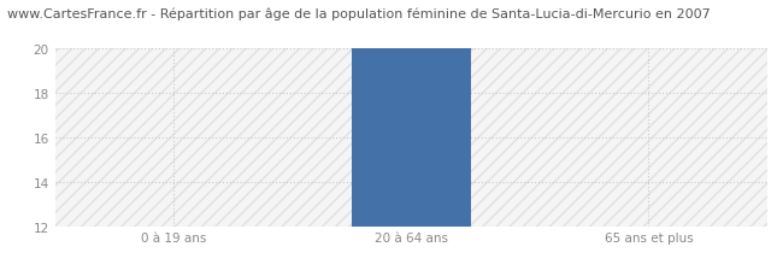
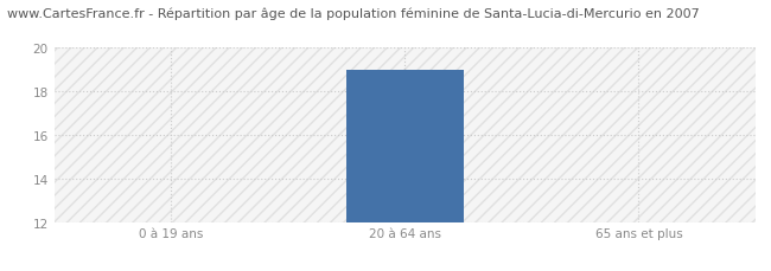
20 à 64 ans: 20 -> 19
